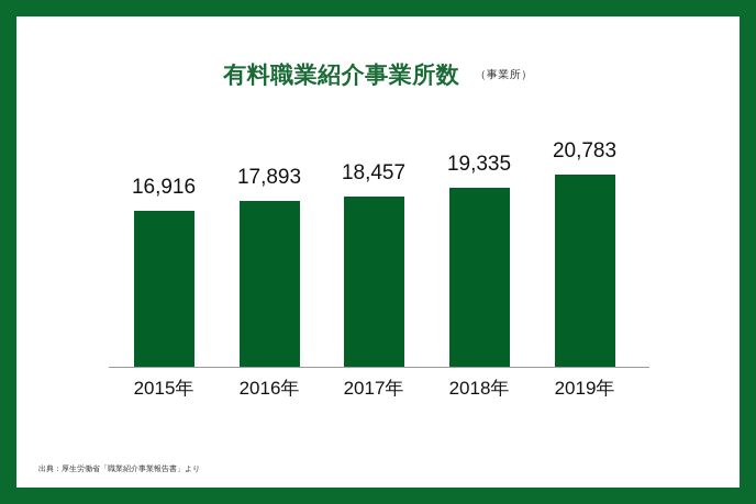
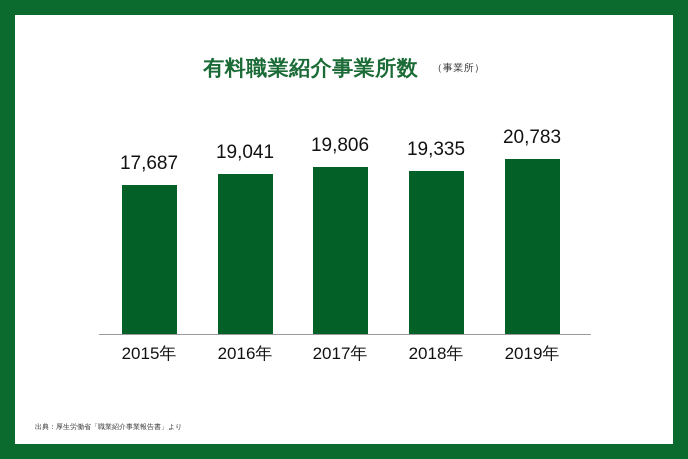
2015年: 16,916 -> 17,687
2016年: 17,893 -> 19,041
2017年: 18,457 -> 19,806
